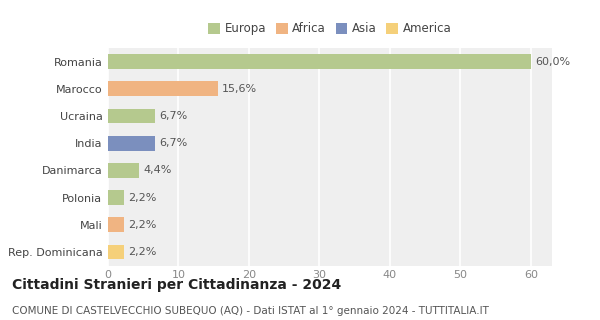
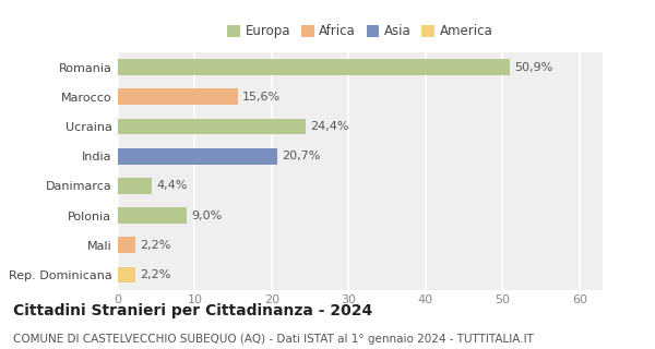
Romania: 60,0% -> 50,9%
Ucraina: 6,7% -> 24,4%
India: 6,7% -> 20,7%
Polonia: 2,2% -> 9,0%
